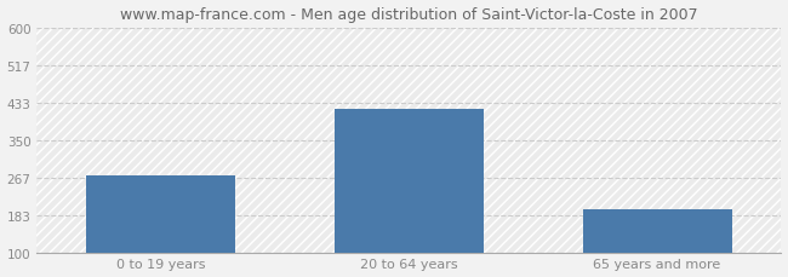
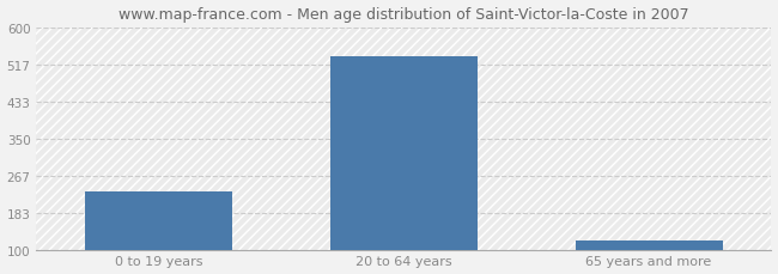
0 to 19 years: 270 -> 230
20 to 64 years: 420 -> 535
65 years and more: 195 -> 120
